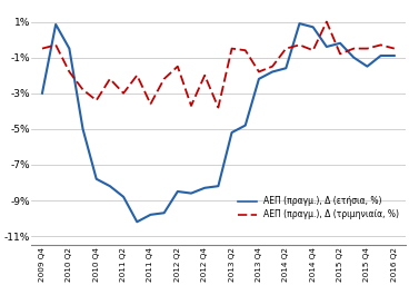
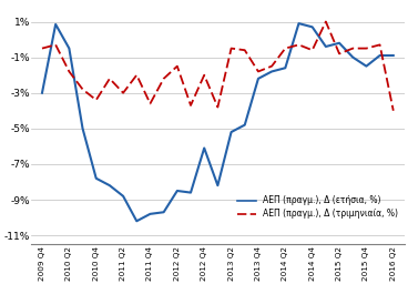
ΑΕΠ (πραγμ.), Δ (ετήσια, %)/2012 Q4: -8.3% -> -6.1%
ΑΕΠ (πραγμ.), Δ (τριμηνιαία, %)/2016 Q2: -0.5% -> -4.0%
